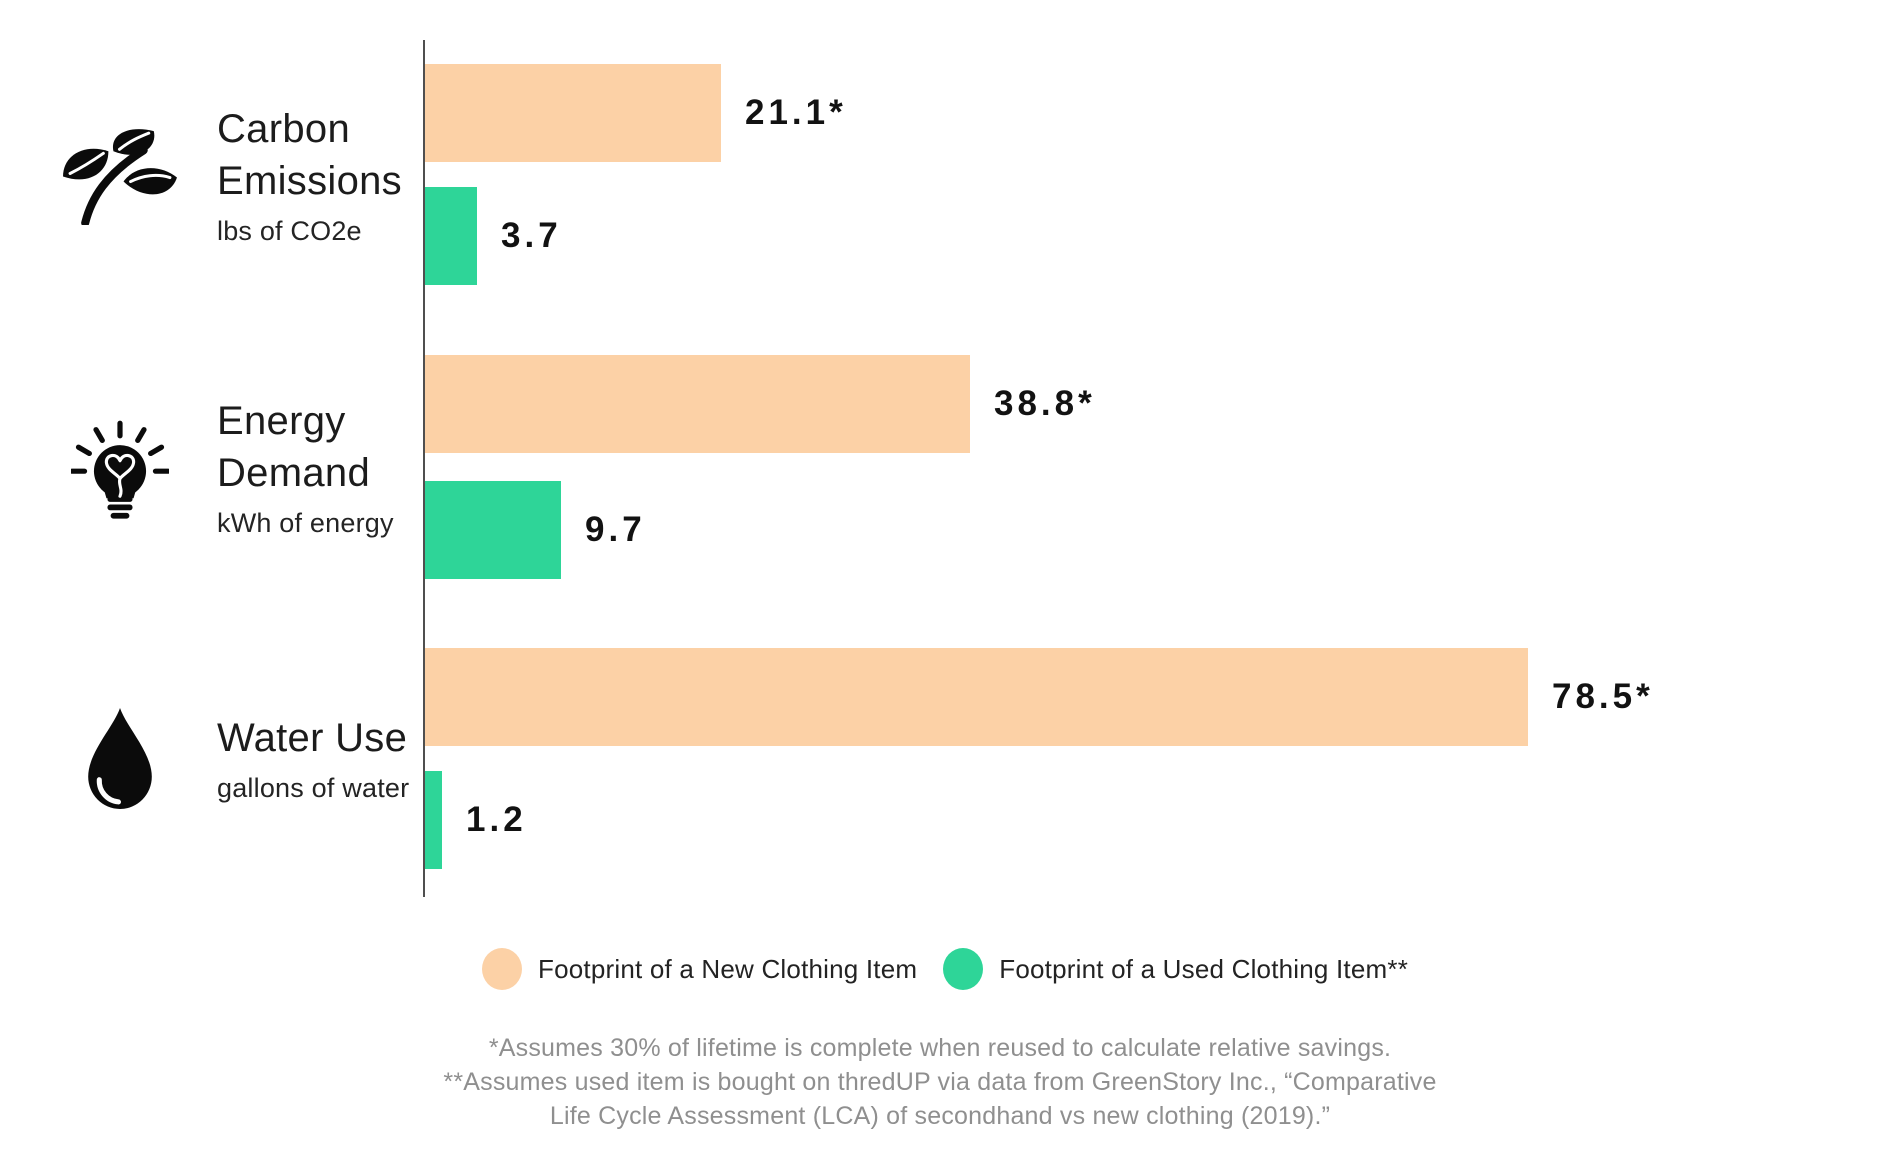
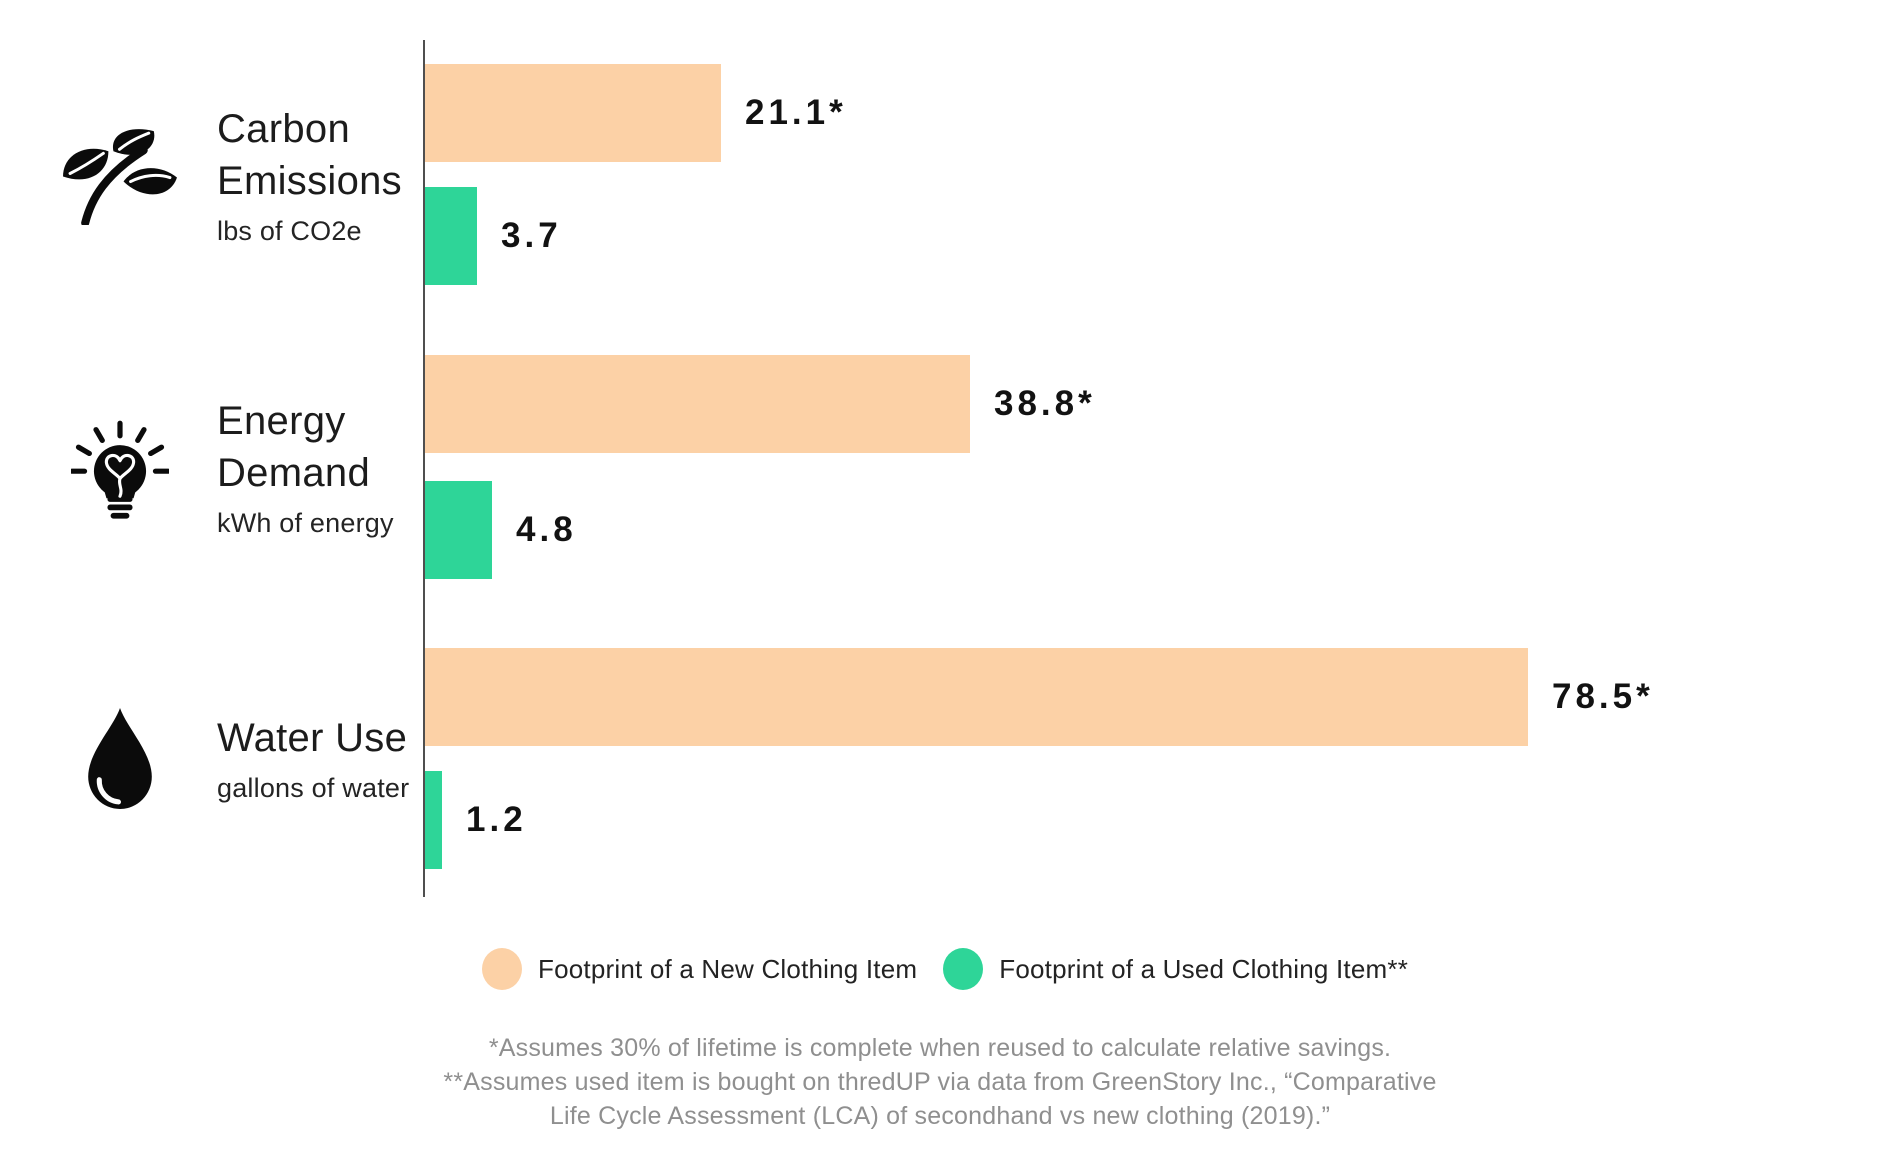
Footprint of a Used Clothing Item**/Energy Demand: 9.7 -> 4.8
